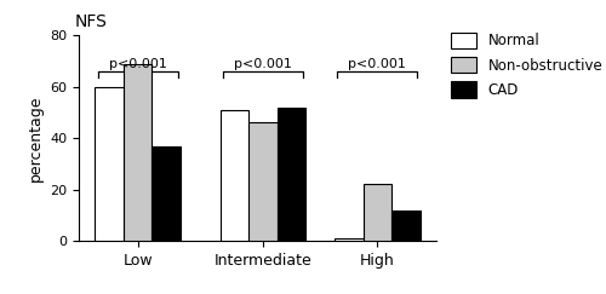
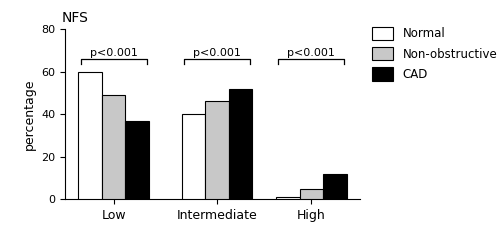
Non-obstructive/Low: 69 -> 49
Normal/Intermediate: 51 -> 40
Non-obstructive/High: 22 -> 5
